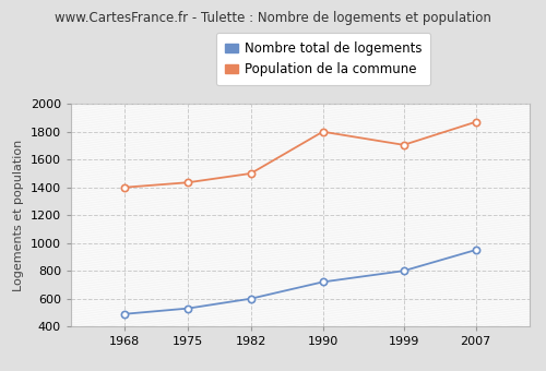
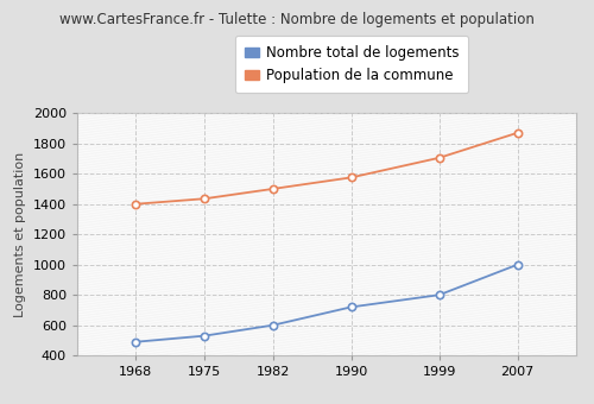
Population de la commune/1990: 1800 -> 1580
Nombre total de logements/2007: 950 -> 1000
